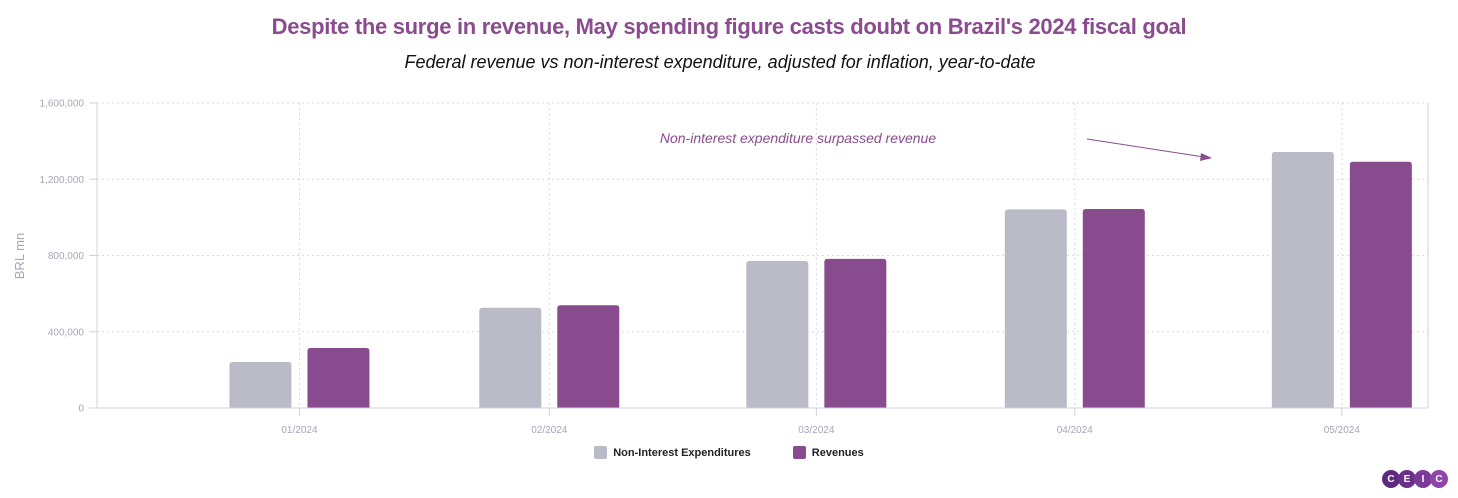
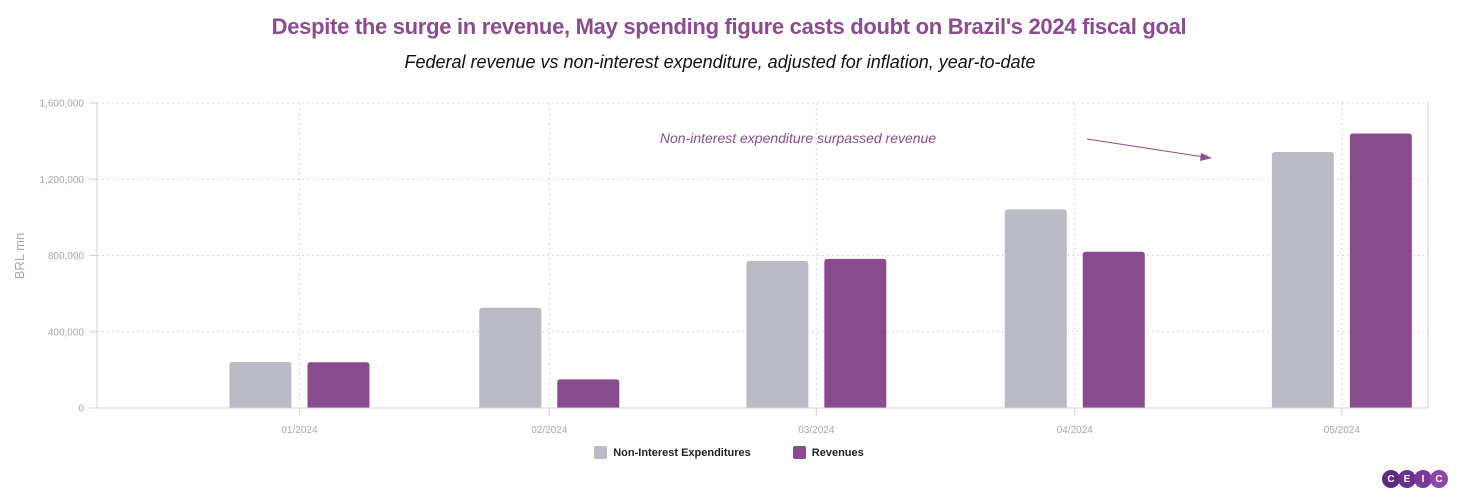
Revenues/01/2024: 320000 -> 240000
Revenues/02/2024: 540000 -> 150000
Revenues/04/2024: 1040000 -> 820000
Revenues/05/2024: 1290000 -> 1440000
